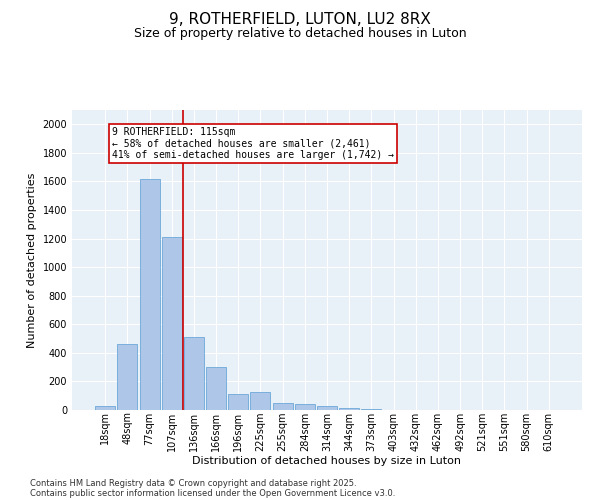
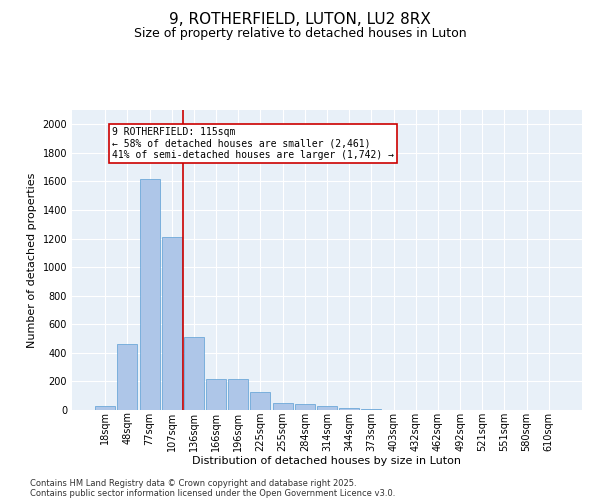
166sqm: 300 -> 220
196sqm: 110 -> 220
